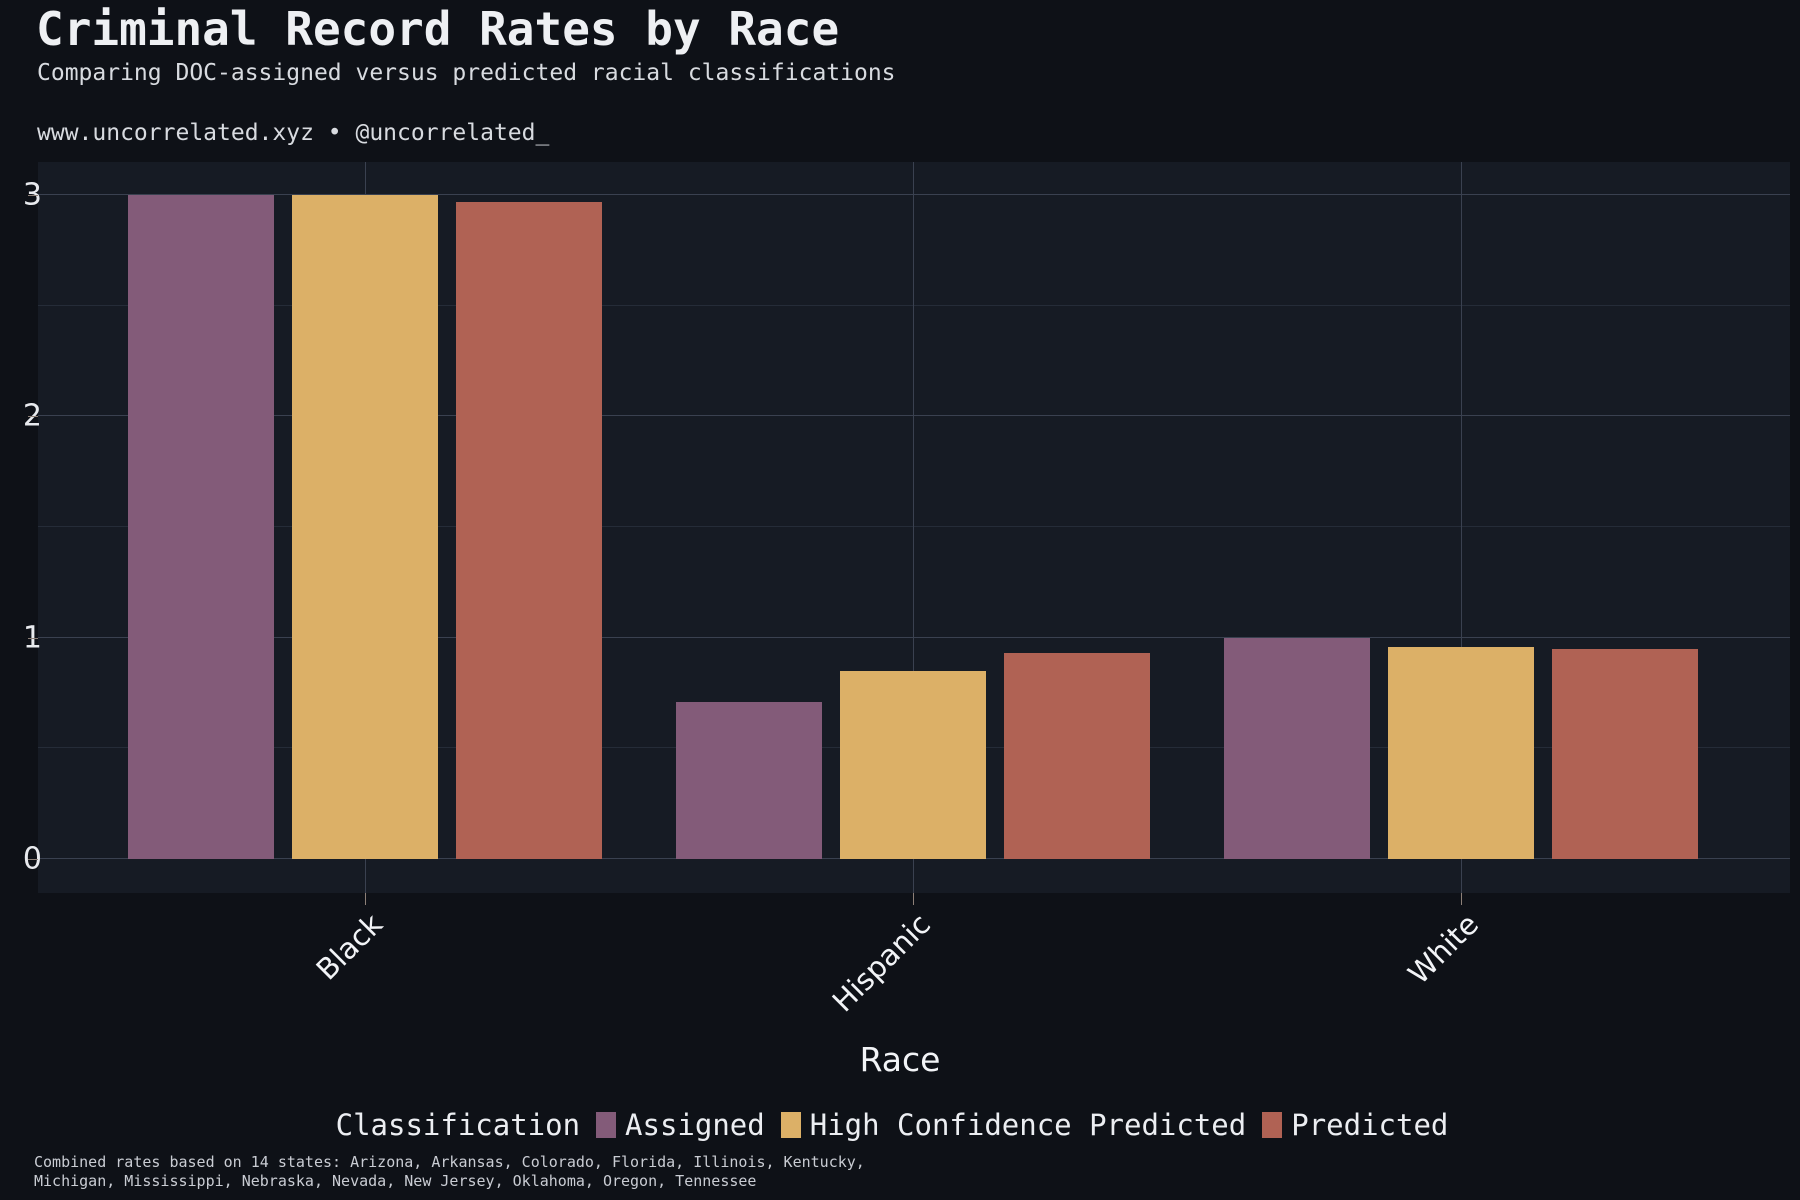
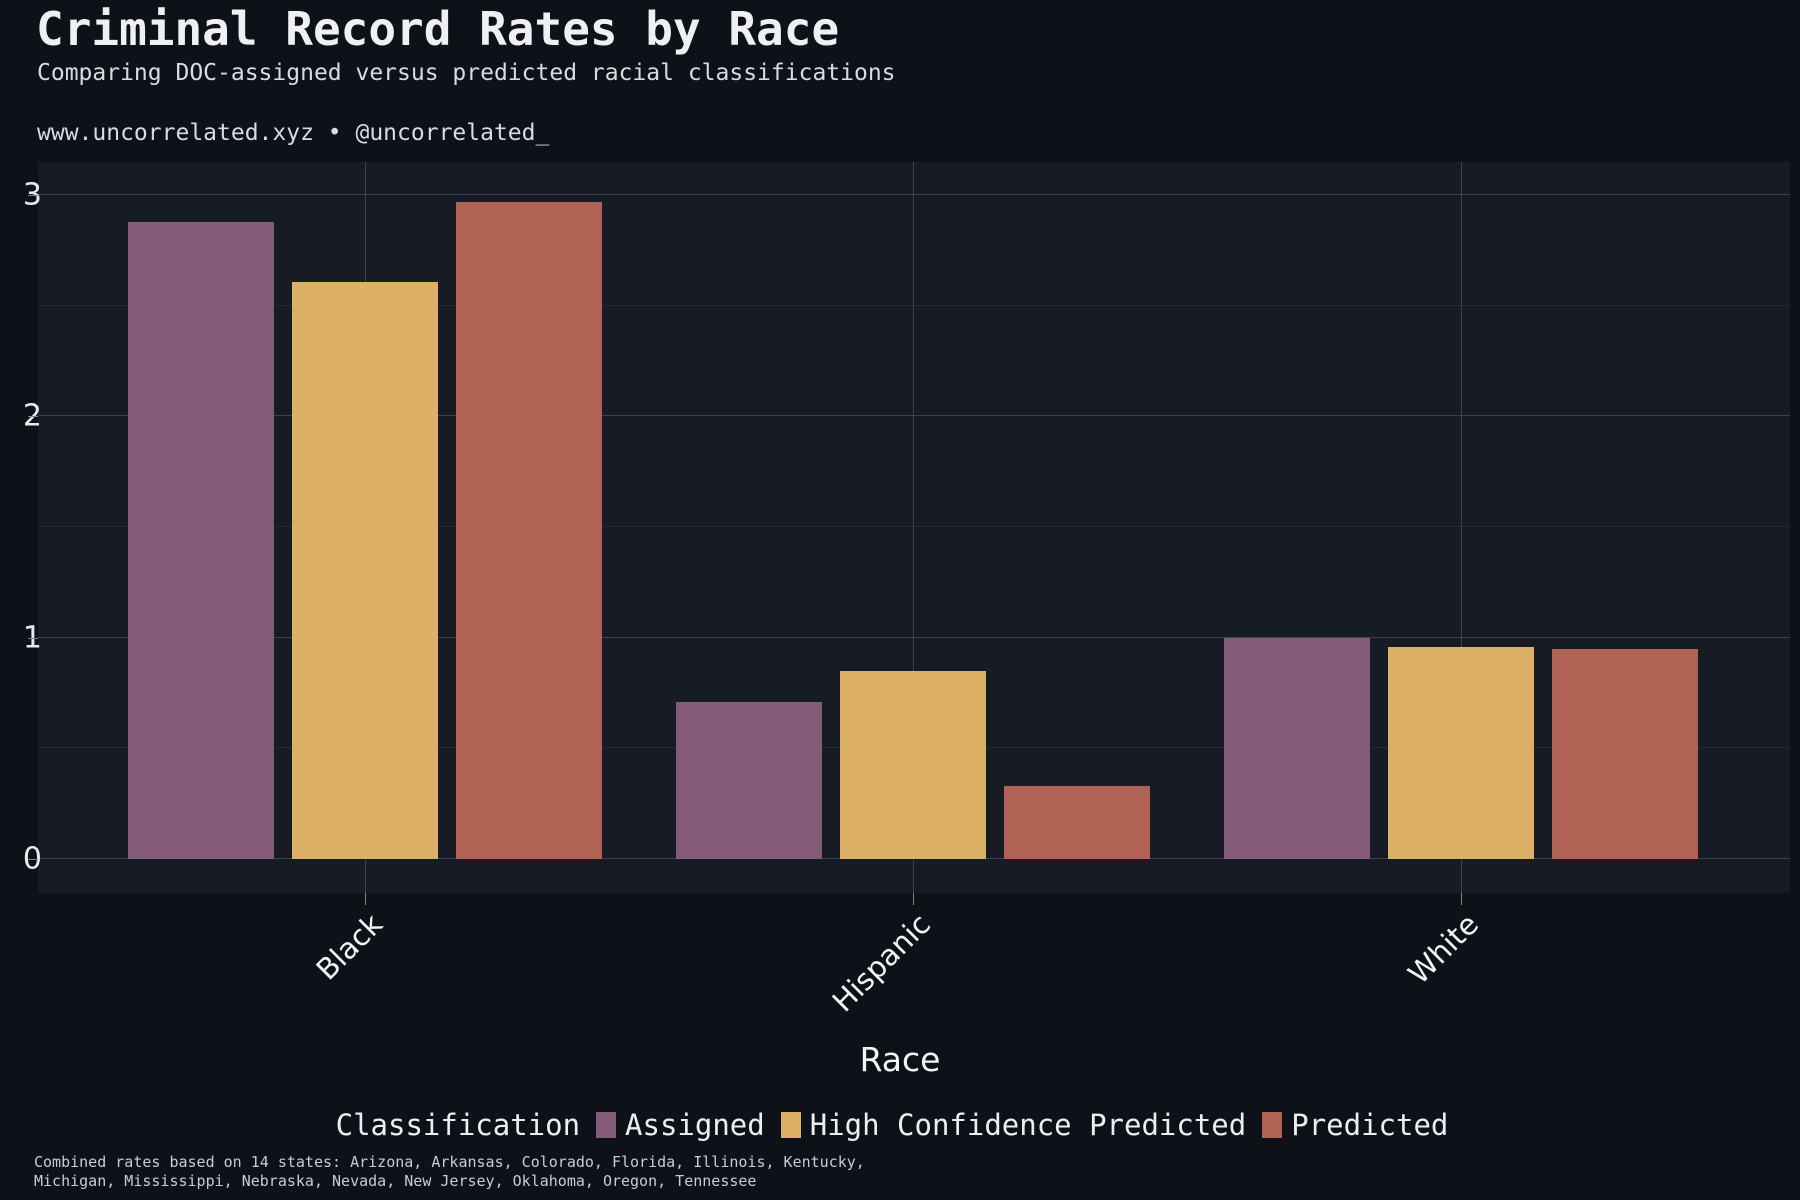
Assigned/Black: 3.00 -> 2.88
High Confidence Predicted/Black: 3.00 -> 2.61
Predicted/Hispanic: 0.93 -> 0.33
